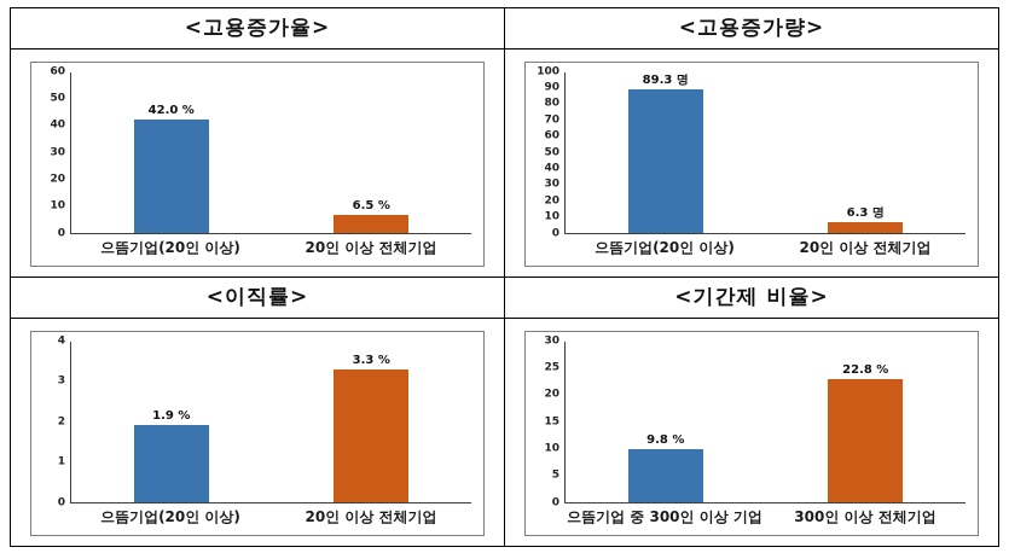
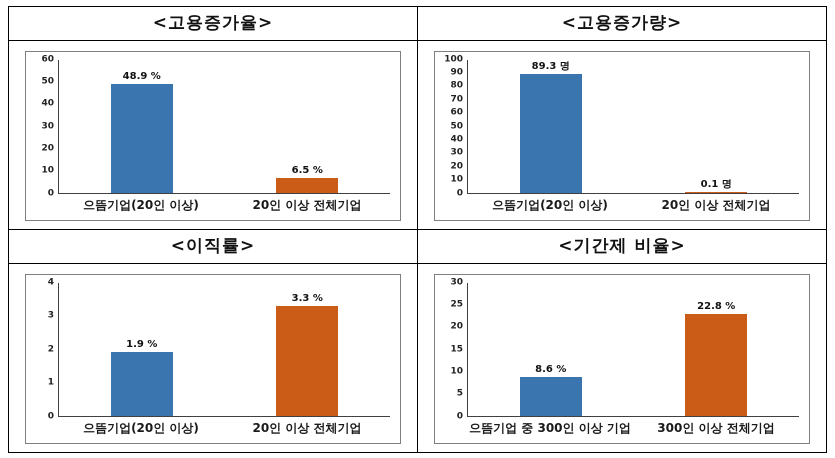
<고용증가율>/으뜸기업(20인 이상): 42.0 -> 48.9
<고용증가량>/20인 이상 전체기업: 6.3 -> 0.1
<기간제 비율>/으뜸기업 중 300인 이상 기업: 9.8 -> 8.6
